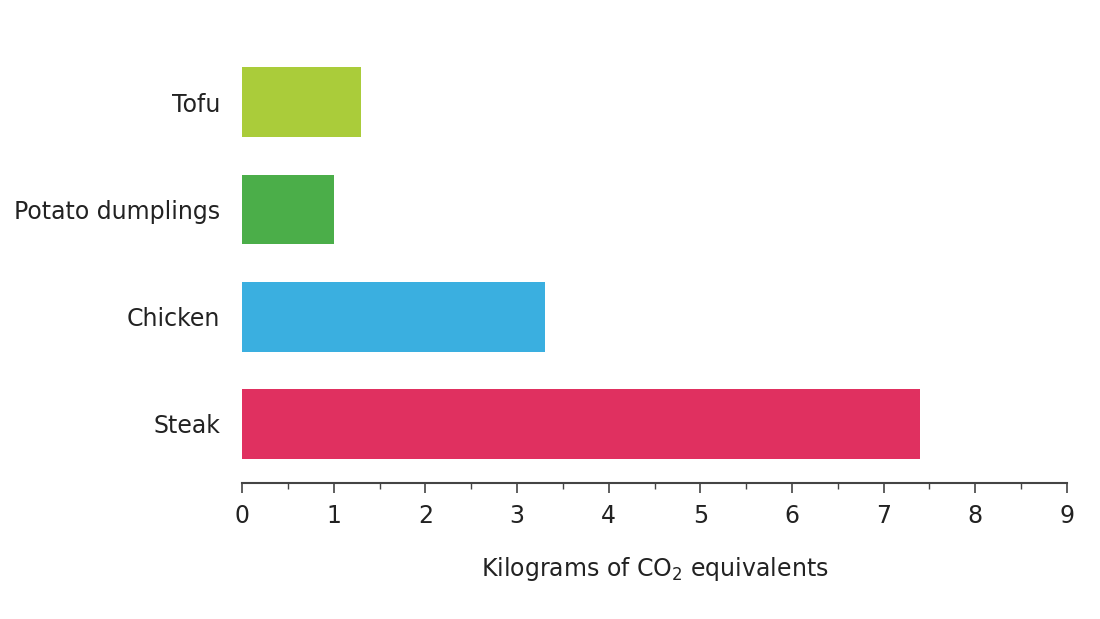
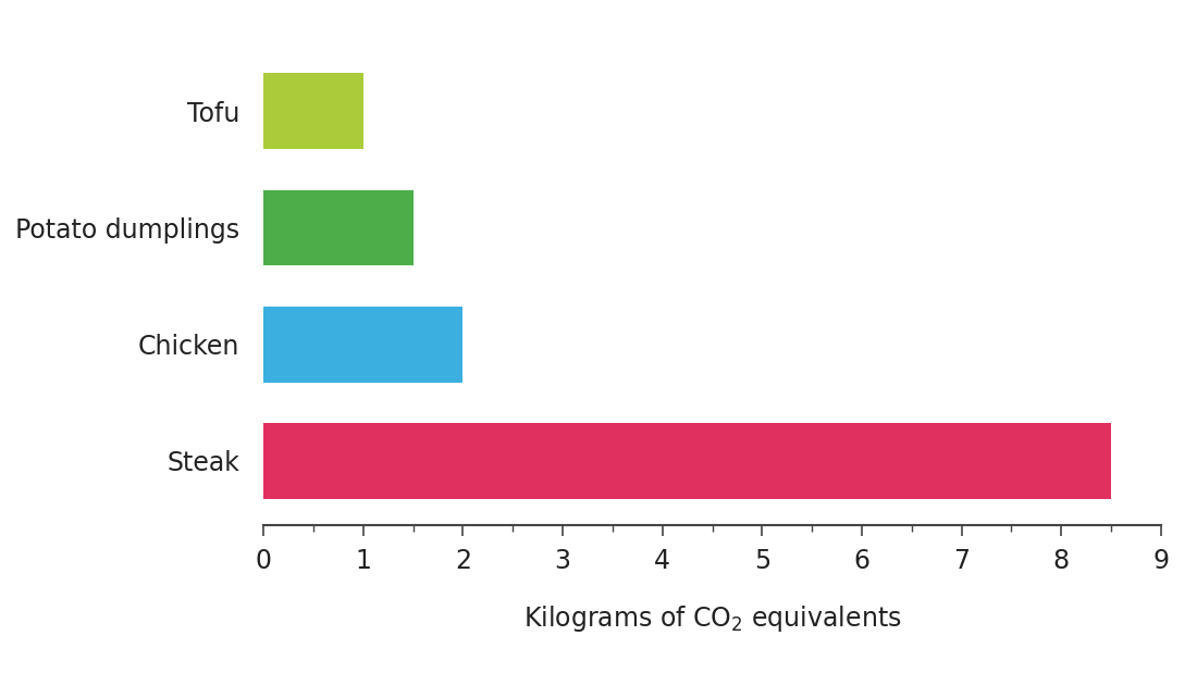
Tofu: 1.3 -> 1.0
Potato dumplings: 1.0 -> 1.5
Chicken: 3.3 -> 2.0
Steak: 7.4 -> 8.5
